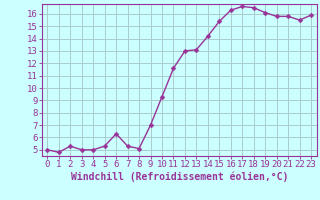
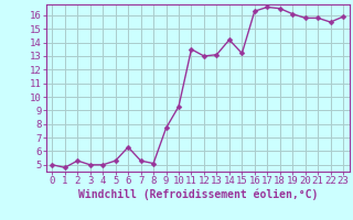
9: 7.0 -> 7.7
11: 11.6 -> 13.5
15: 15.4 -> 13.2
